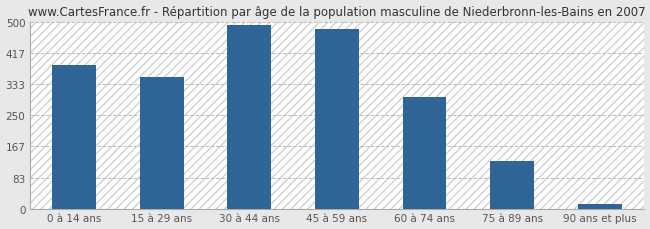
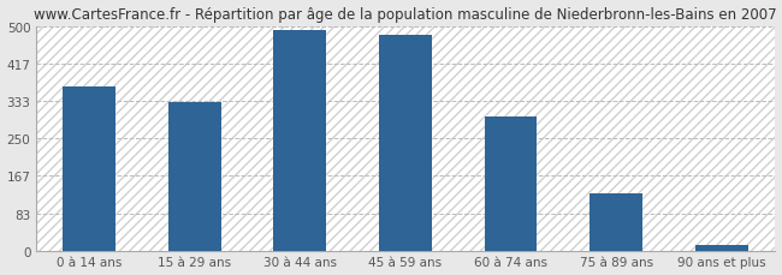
0 à 14 ans: 383 -> 365
15 à 29 ans: 352 -> 330
